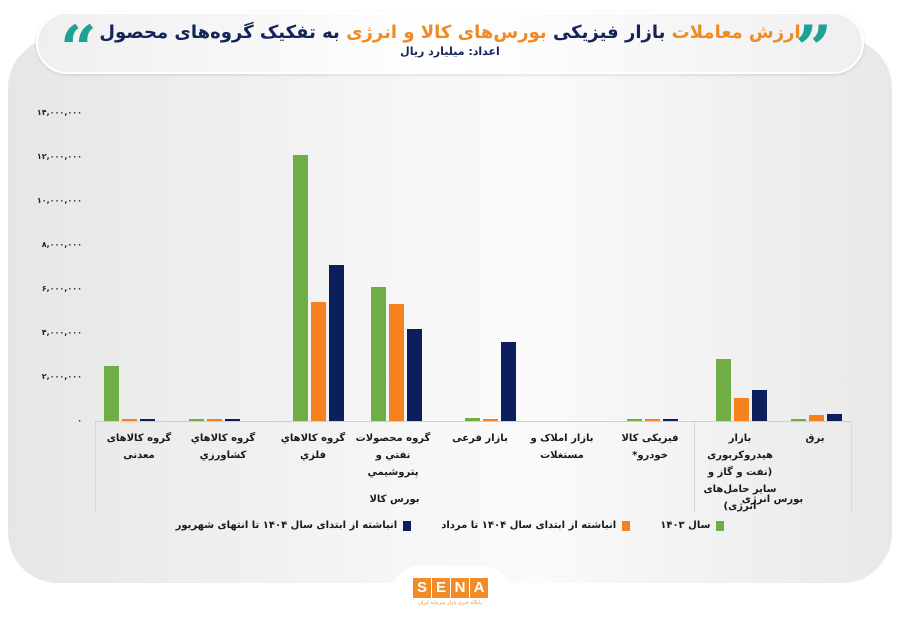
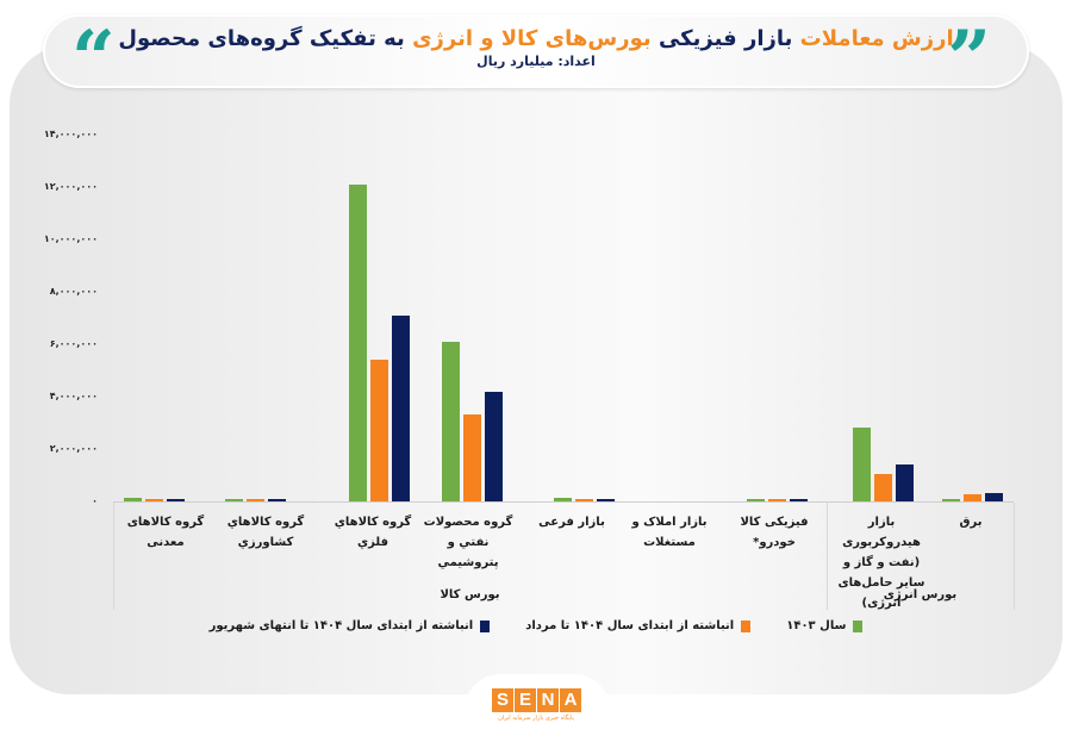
سال ۱۴۰۳/گروه کالاهای معدنی: 2500000 -> 200000
انباشته از ابتدای سال ۱۴۰۴ تا مرداد/گروه محصولات نفتي و پتروشيمي: 5300000 -> 3300000
انباشته از ابتدای سال ۱۴۰۴ تا انتهای شهریور/بازار فرعی: 3600000 -> 100000
